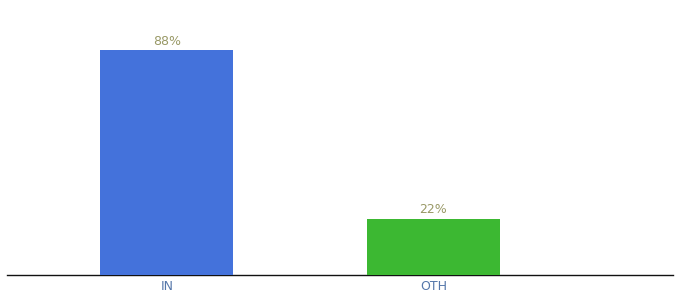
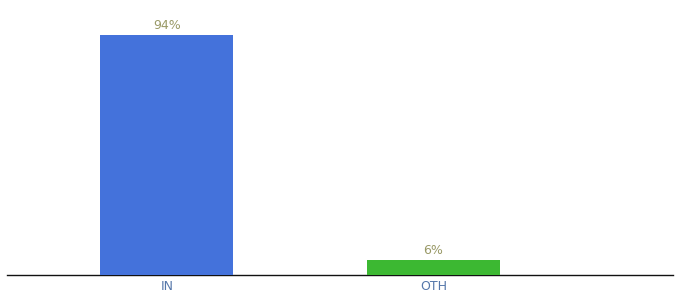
IN: 88% -> 94%
OTH: 22% -> 6%
